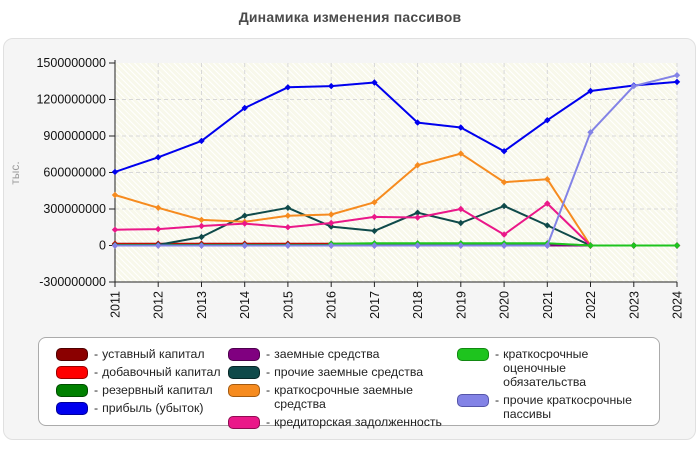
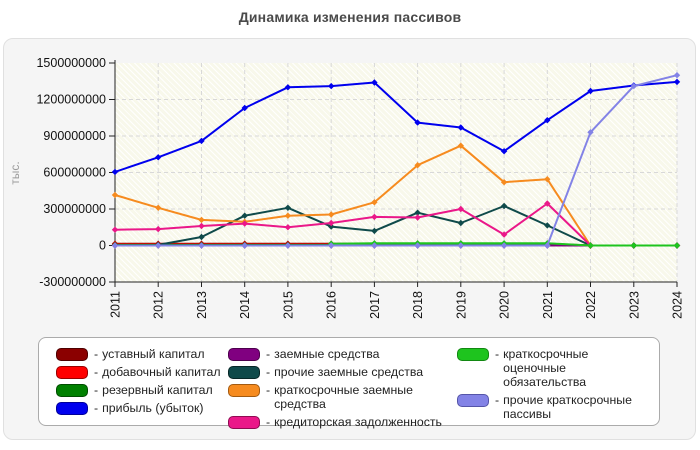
краткосрочные заемные средства/2019: 760000000 -> 820000000
